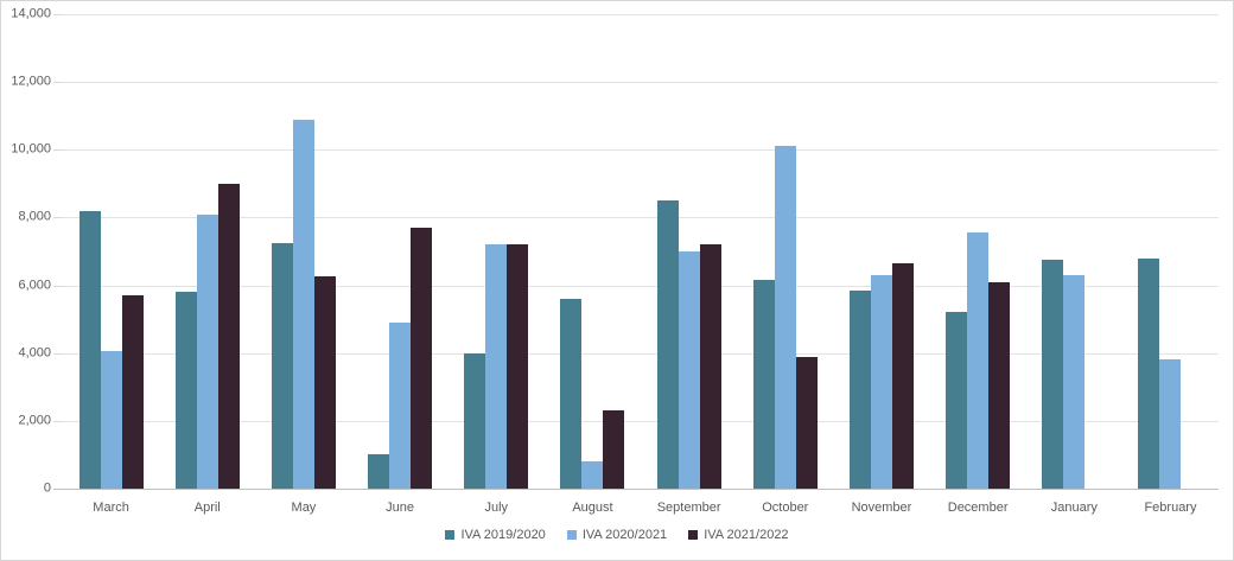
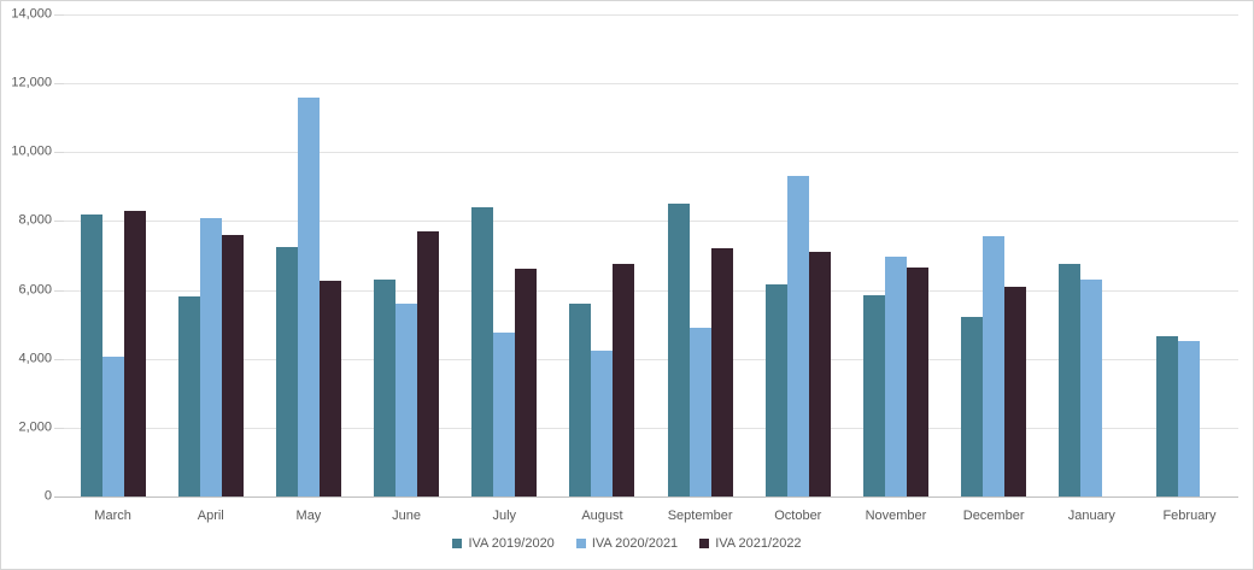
IVA 2021/2022/March: 5700 -> 8300
IVA 2021/2022/April: 9000 -> 7600
IVA 2020/2021/May: 10900 -> 11600
IVA 2019/2020/June: 1000 -> 6300
IVA 2020/2021/June: 4900 -> 5600
IVA 2019/2020/July: 4000 -> 8400
IVA 2020/2021/July: 7200 -> 4800
IVA 2021/2022/July: 7200 -> 6600
IVA 2020/2021/August: 800 -> 4200
IVA 2021/2022/August: 2300 -> 6800
IVA 2020/2021/September: 7000 -> 4900
IVA 2020/2021/October: 10100 -> 9300
IVA 2021/2022/October: 3900 -> 7100
IVA 2020/2021/November: 6300 -> 7000
IVA 2019/2020/February: 6800 -> 4600
IVA 2020/2021/February: 3800 -> 4500
